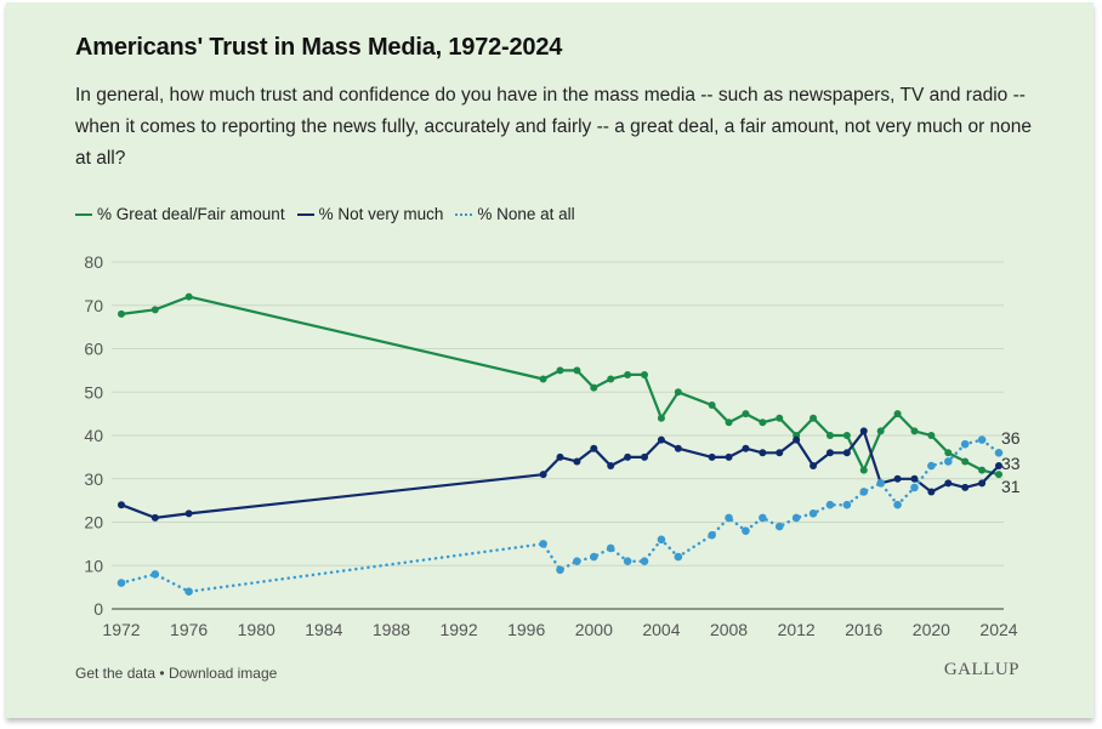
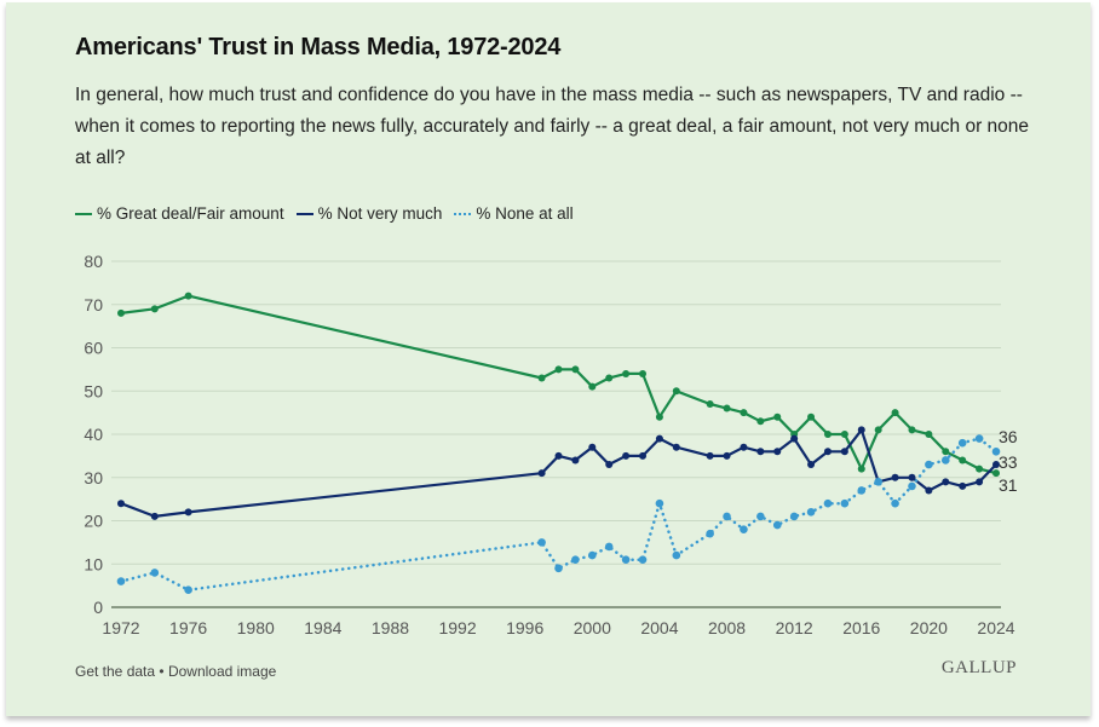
% None at all/2004: 16 -> 24
% Great deal/Fair amount/2008: 43 -> 46
